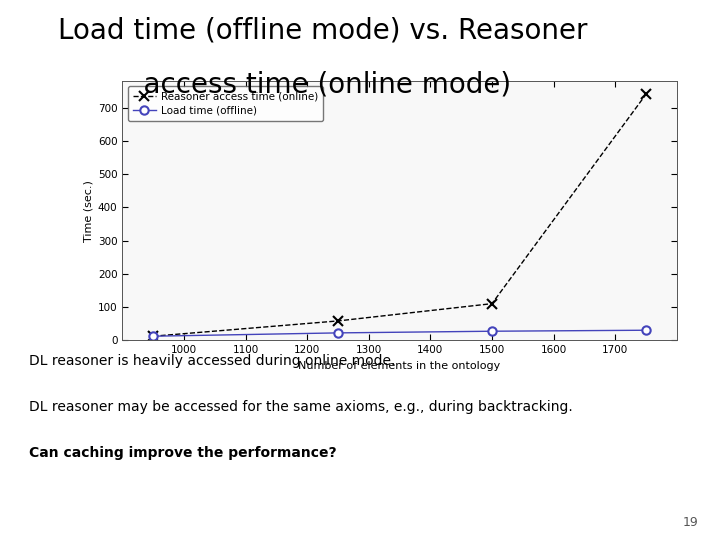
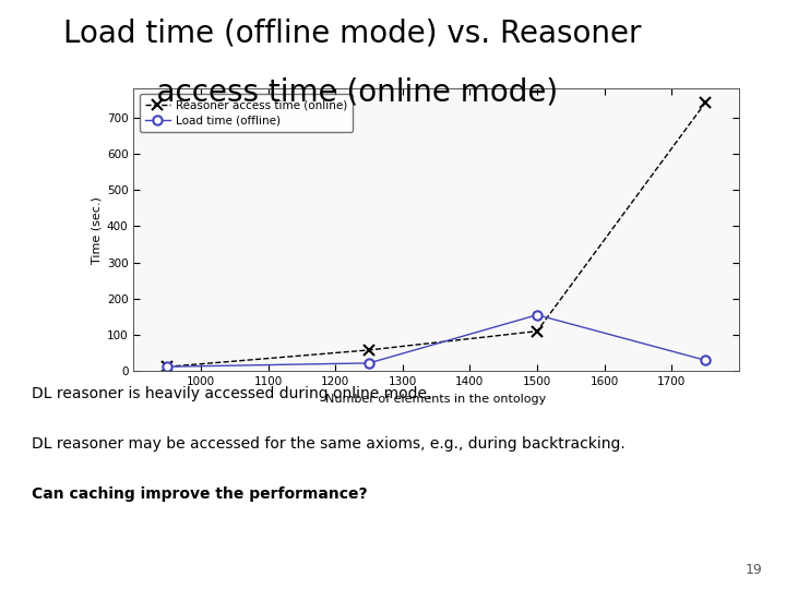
Load time (offline)/1500: 27 -> 155
